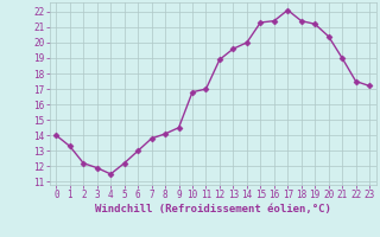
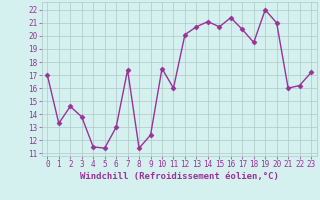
0: 14.0 -> 17.0
2: 12.2 -> 14.6
3: 11.9 -> 13.8
5: 12.2 -> 11.4
7: 13.8 -> 17.4
8: 14.1 -> 11.4
9: 14.5 -> 12.4
10: 16.8 -> 17.5
11: 17.0 -> 16.0
12: 18.9 -> 20.1
13: 19.6 -> 20.7
14: 20.0 -> 21.1
15: 21.3 -> 20.7
17: 22.1 -> 20.5
18: 21.4 -> 19.5
19: 21.2 -> 22.0
20: 20.4 -> 21.0
21: 19.0 -> 16.0
22: 17.5 -> 16.2
